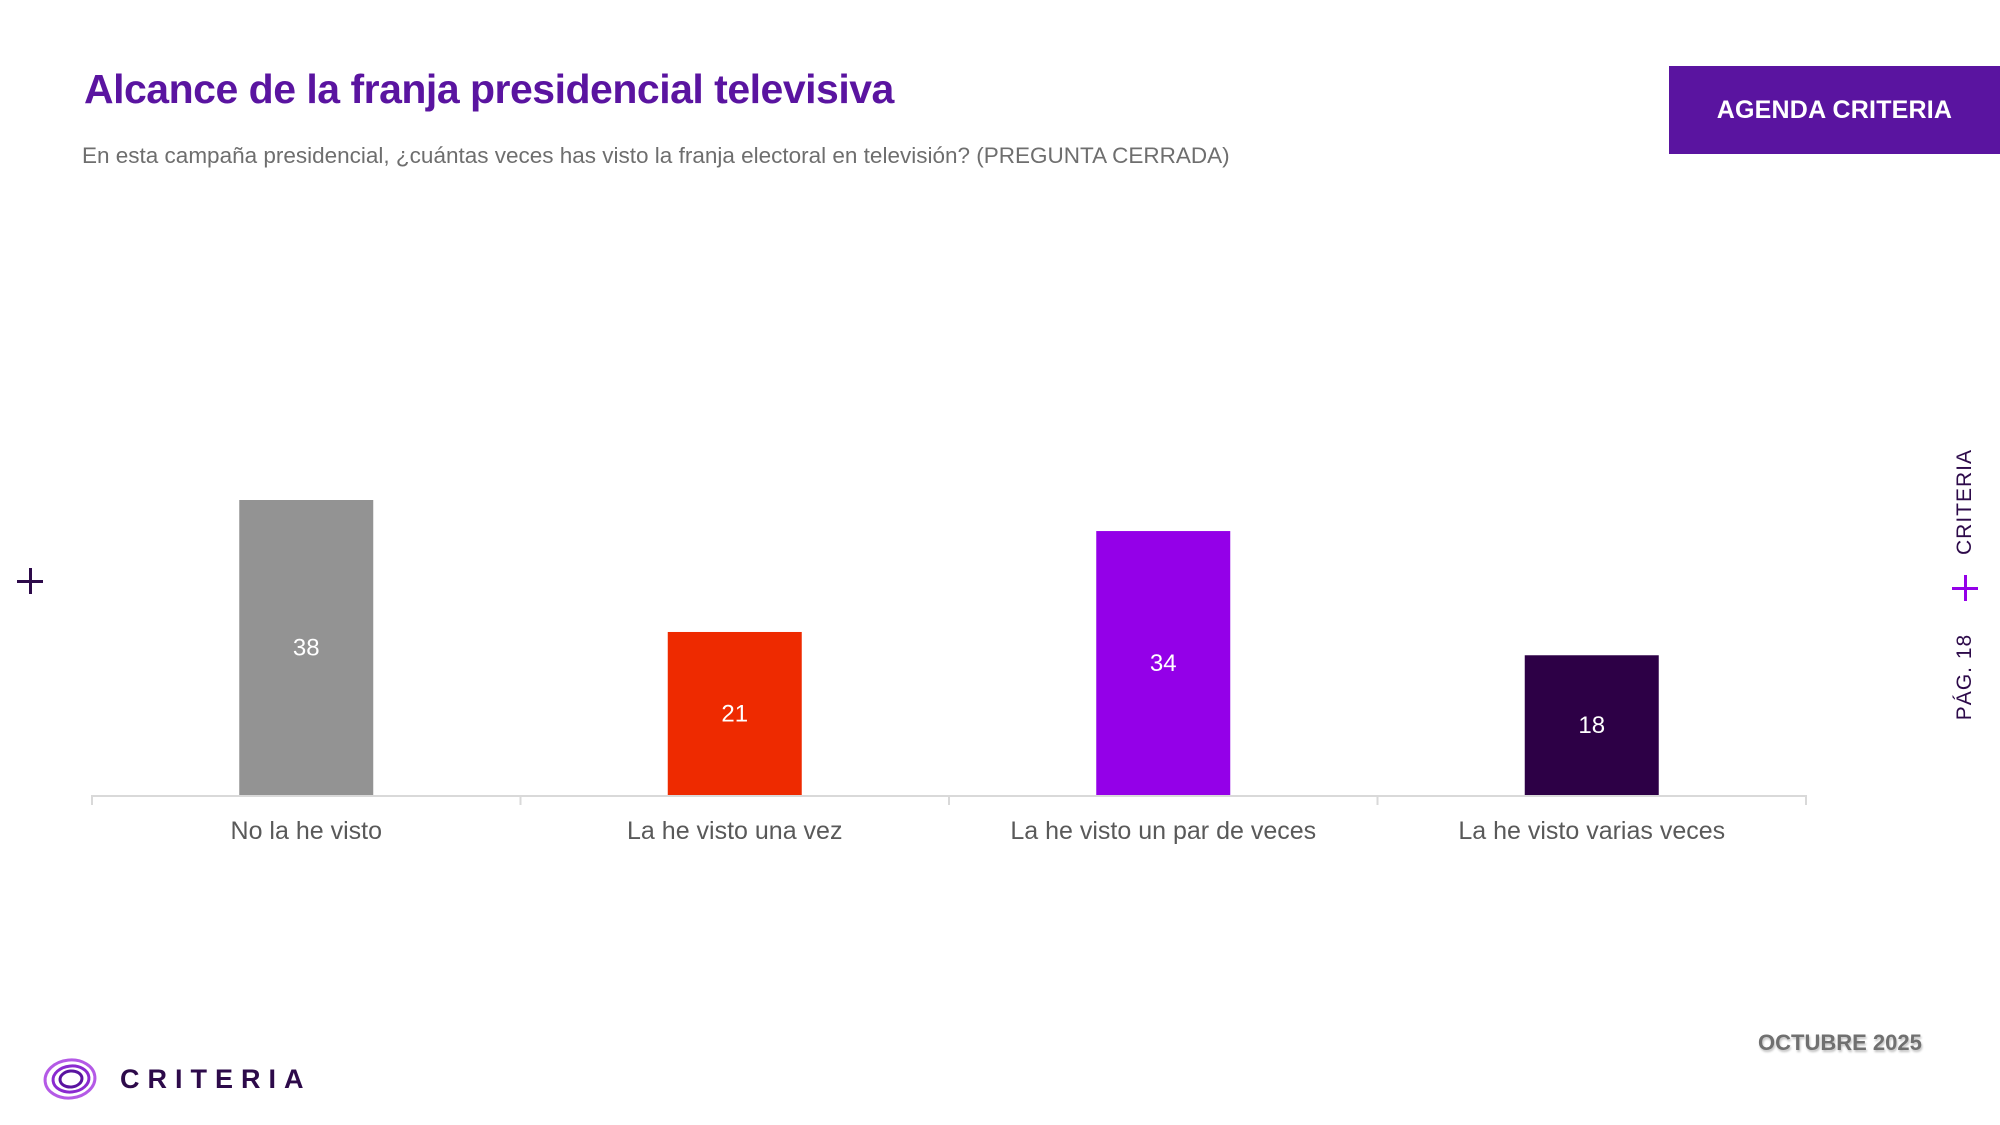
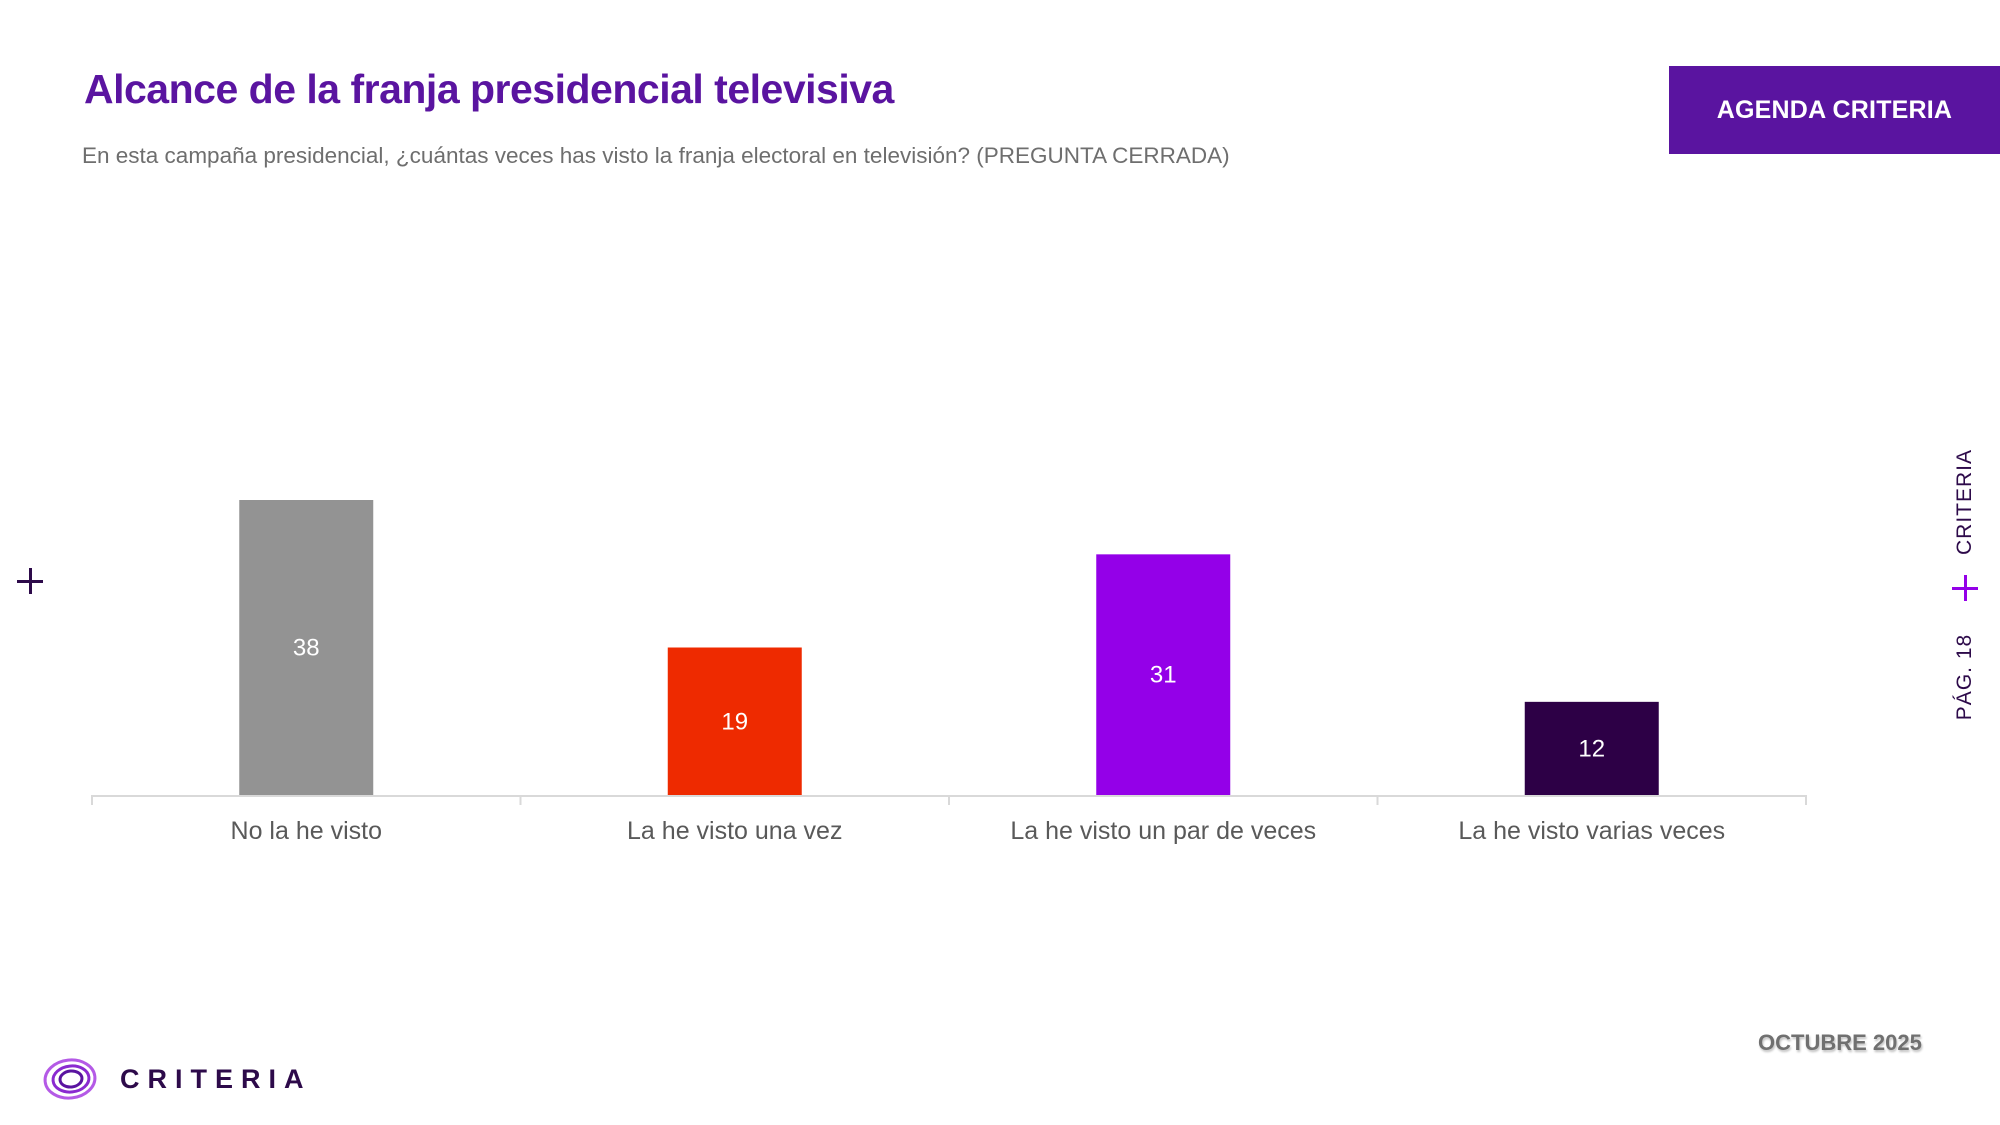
La he visto una vez: 21 -> 19
La he visto un par de veces: 34 -> 31
La he visto varias veces: 18 -> 12
